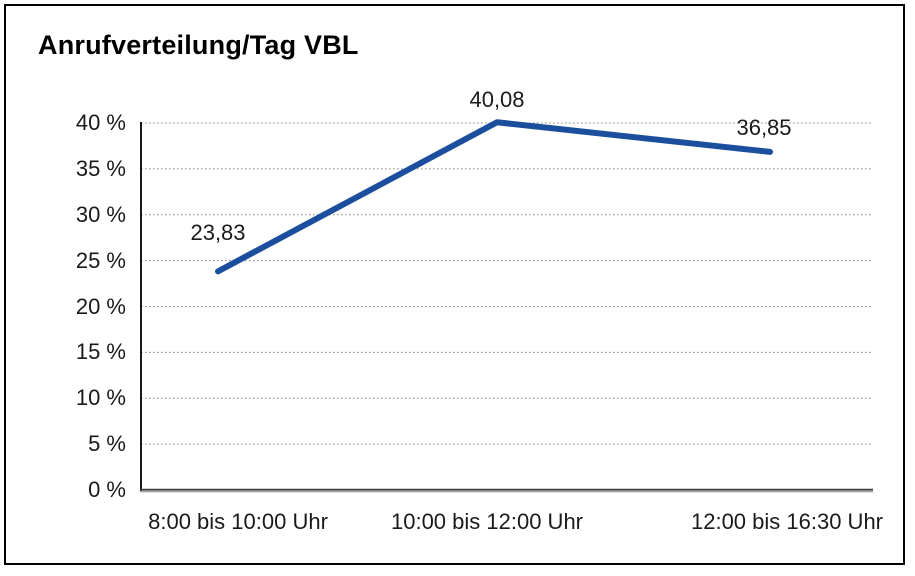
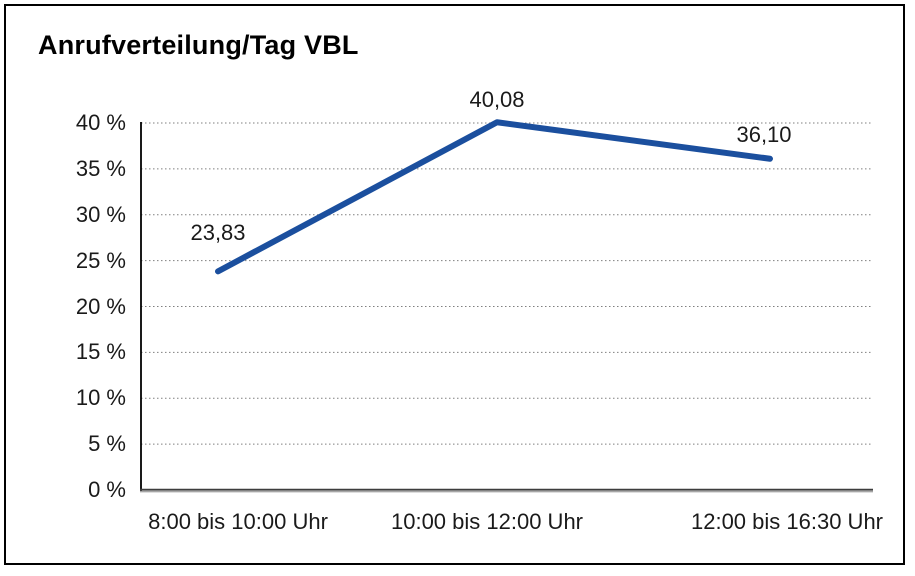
12:00 bis 16:30 Uhr: 36,85 -> 36,10
